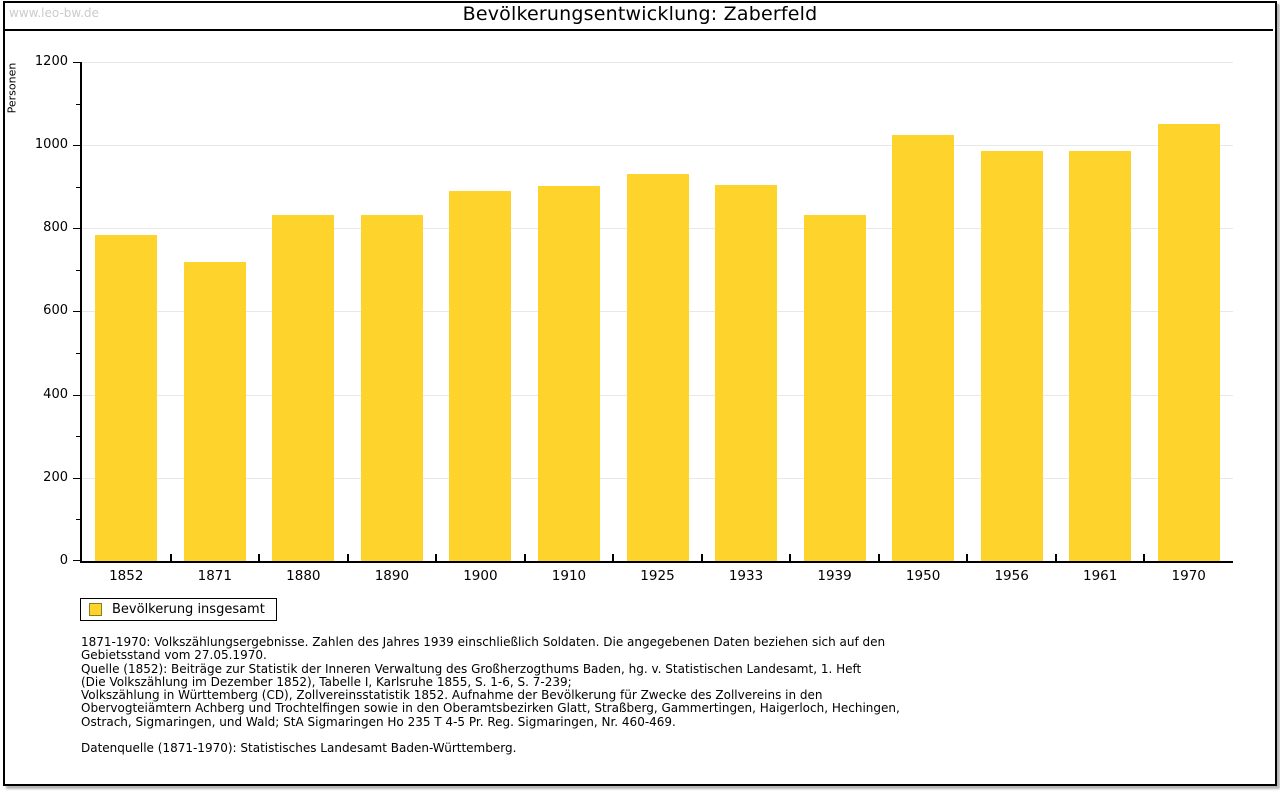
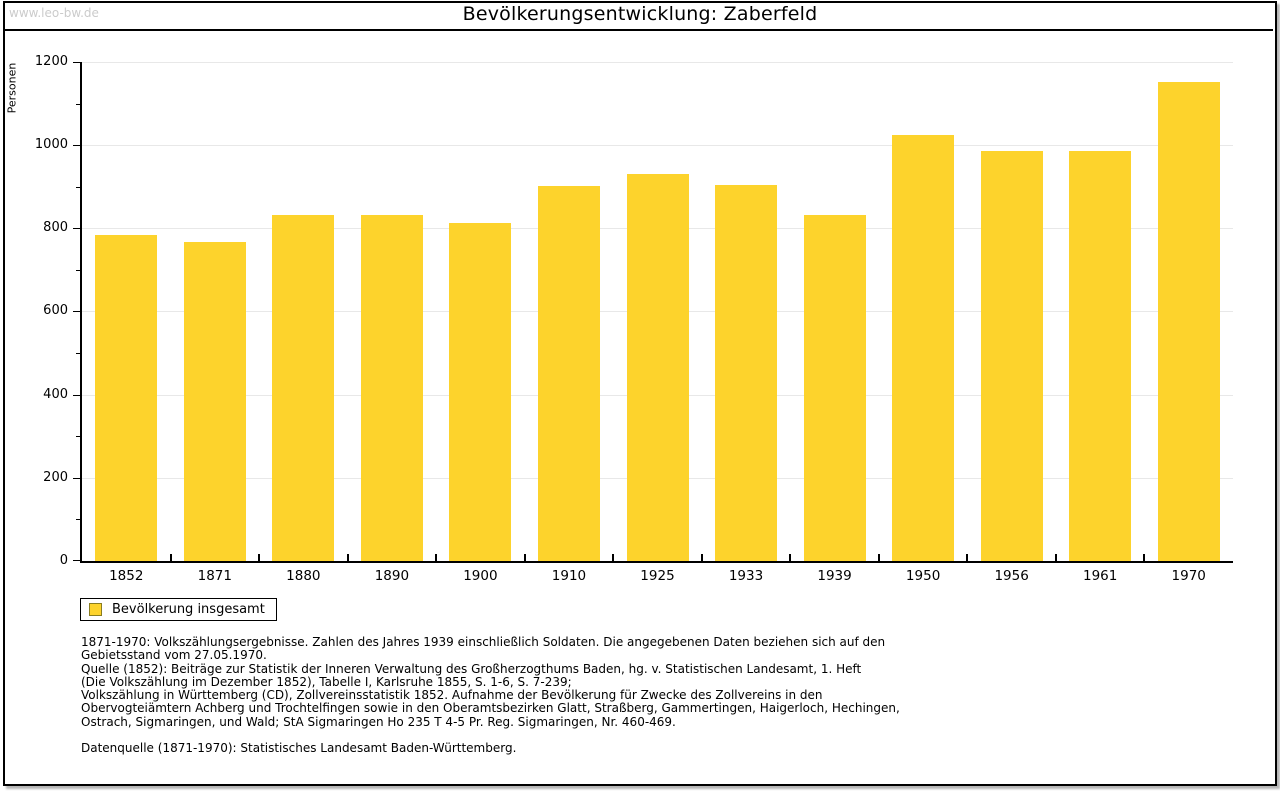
1871: 720 -> 770
1900: 890 -> 810
1970: 1050 -> 1150
